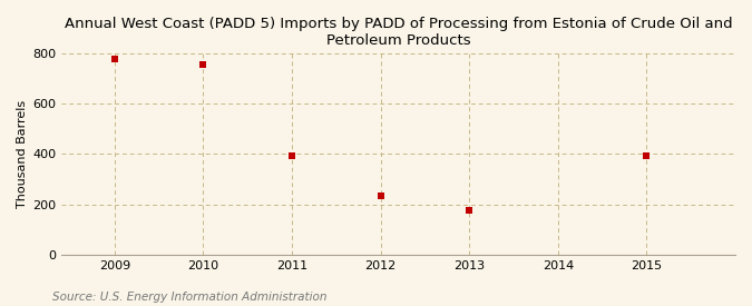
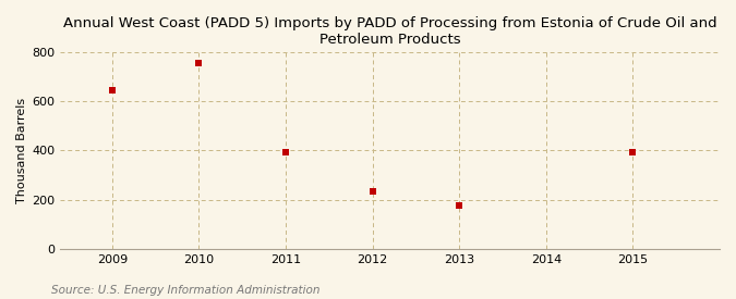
2009: 780 -> 645
